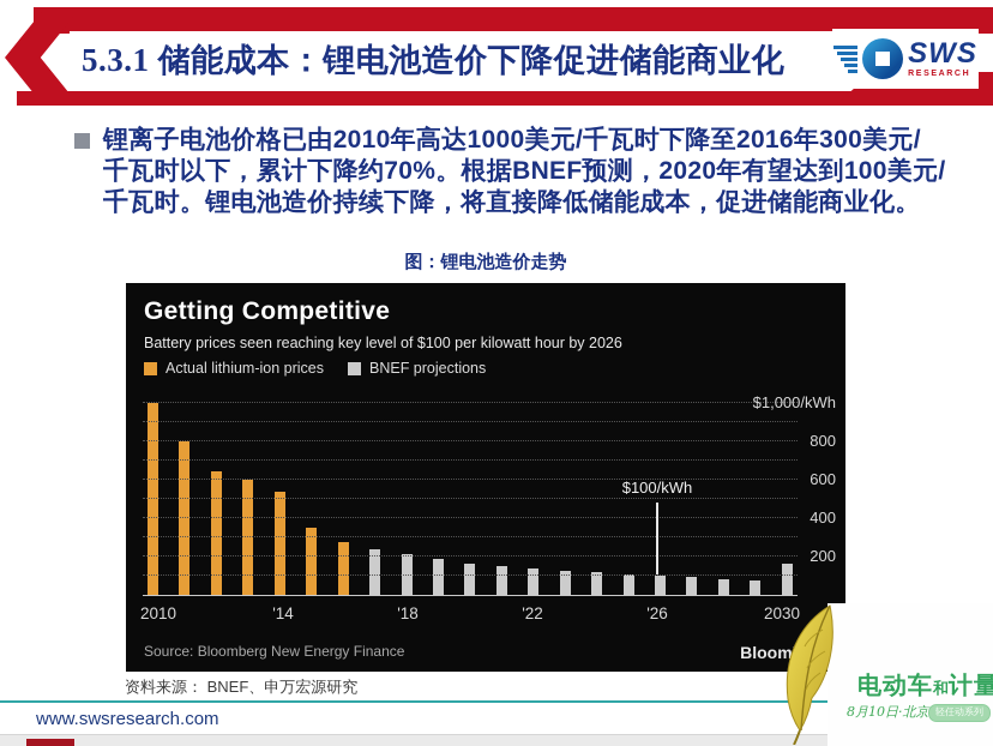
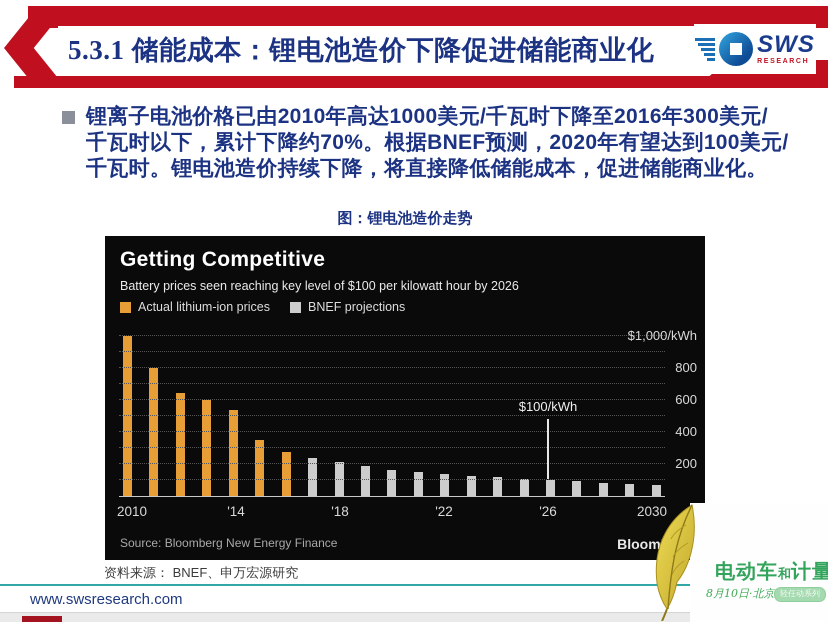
2030: 160 -> 70
